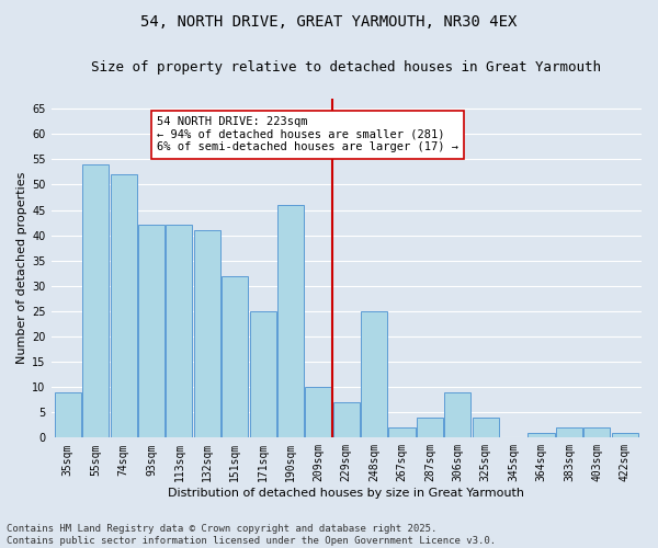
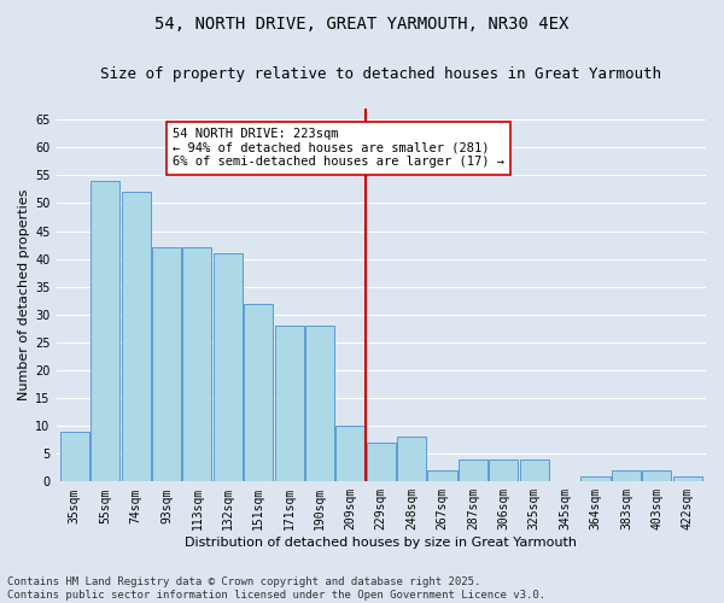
171sqm: 25 -> 28
190sqm: 46 -> 28
248sqm: 25 -> 8
306sqm: 9 -> 4
